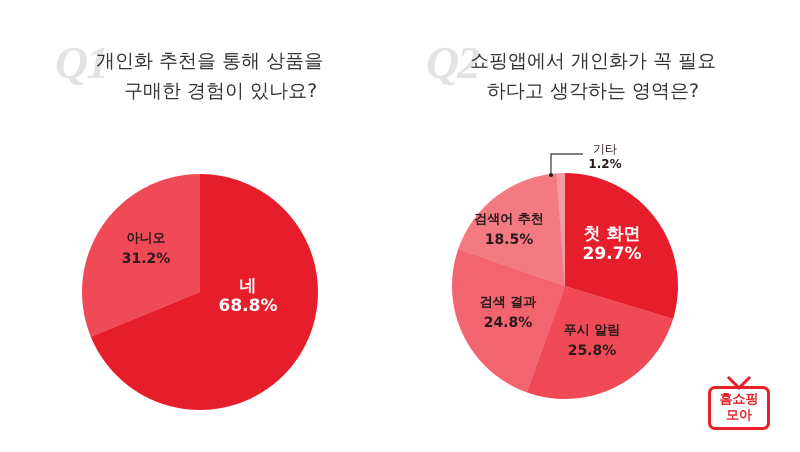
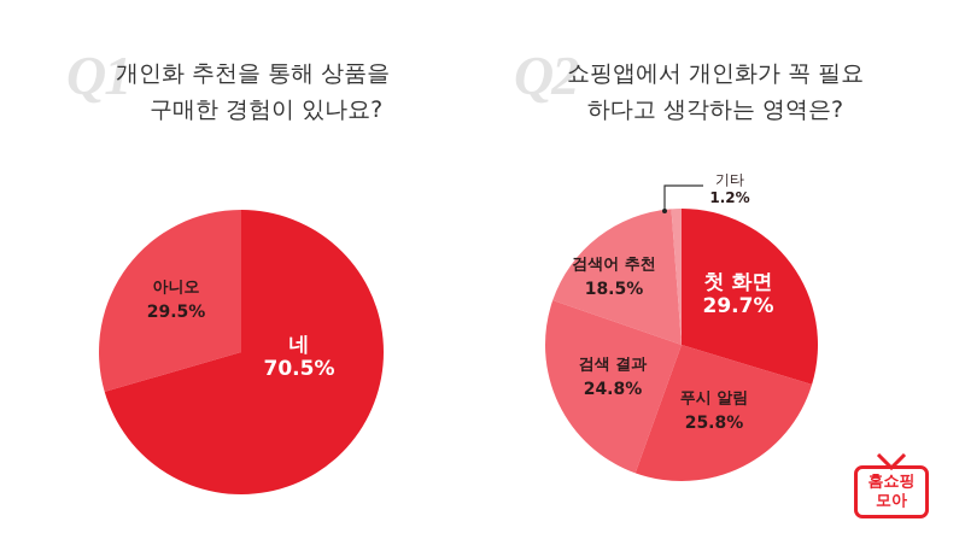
개인화 추천을 통해 상품을 구매한 경험이 있나요?/네: 68.8% -> 70.5%
개인화 추천을 통해 상품을 구매한 경험이 있나요?/아니오: 31.2% -> 29.5%
